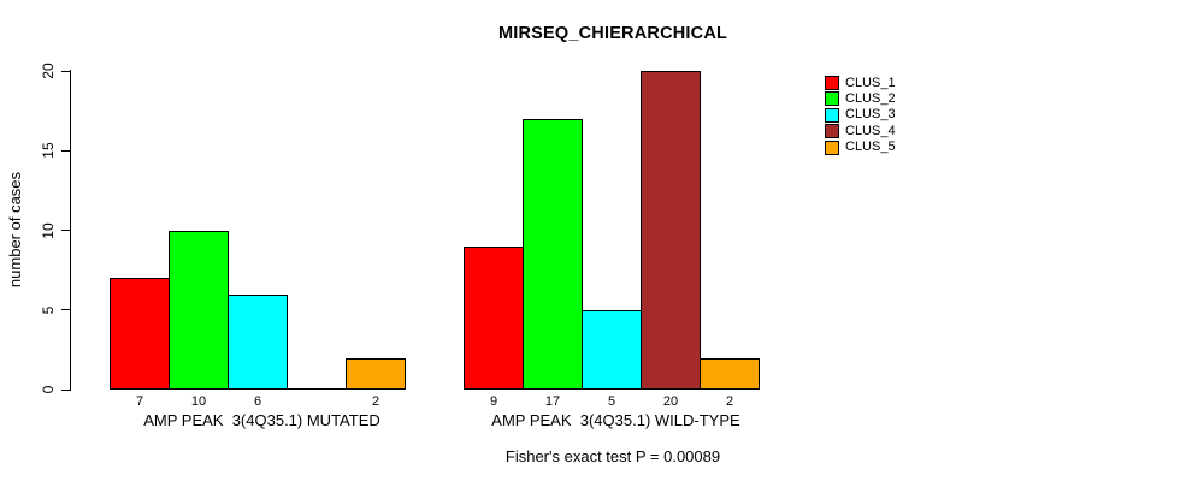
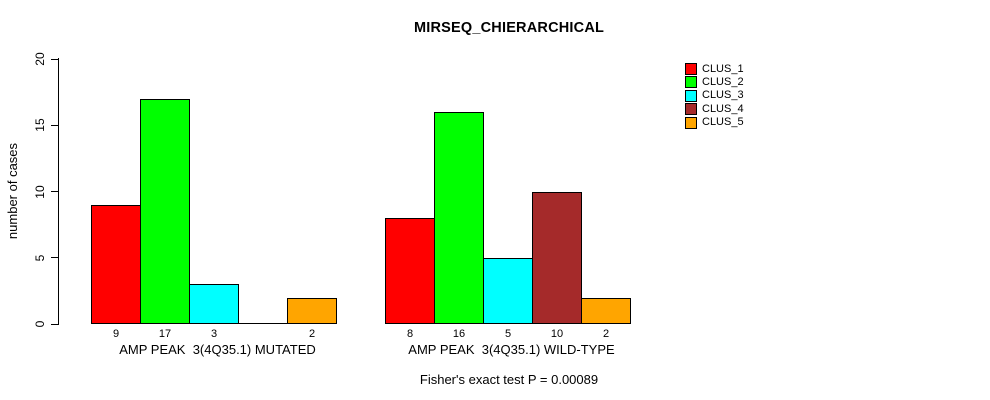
CLUS_1/AMP PEAK 3(4Q35.1) MUTATED: 7 -> 9
CLUS_2/AMP PEAK 3(4Q35.1) MUTATED: 10 -> 17
CLUS_3/AMP PEAK 3(4Q35.1) MUTATED: 6 -> 3
CLUS_1/AMP PEAK 3(4Q35.1) WILD-TYPE: 9 -> 8
CLUS_2/AMP PEAK 3(4Q35.1) WILD-TYPE: 17 -> 16
CLUS_4/AMP PEAK 3(4Q35.1) WILD-TYPE: 20 -> 10
